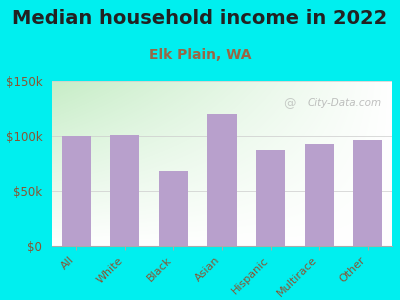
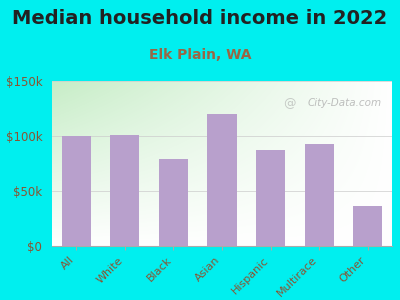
Black: $68k -> $79k
Other: $96k -> $36k
